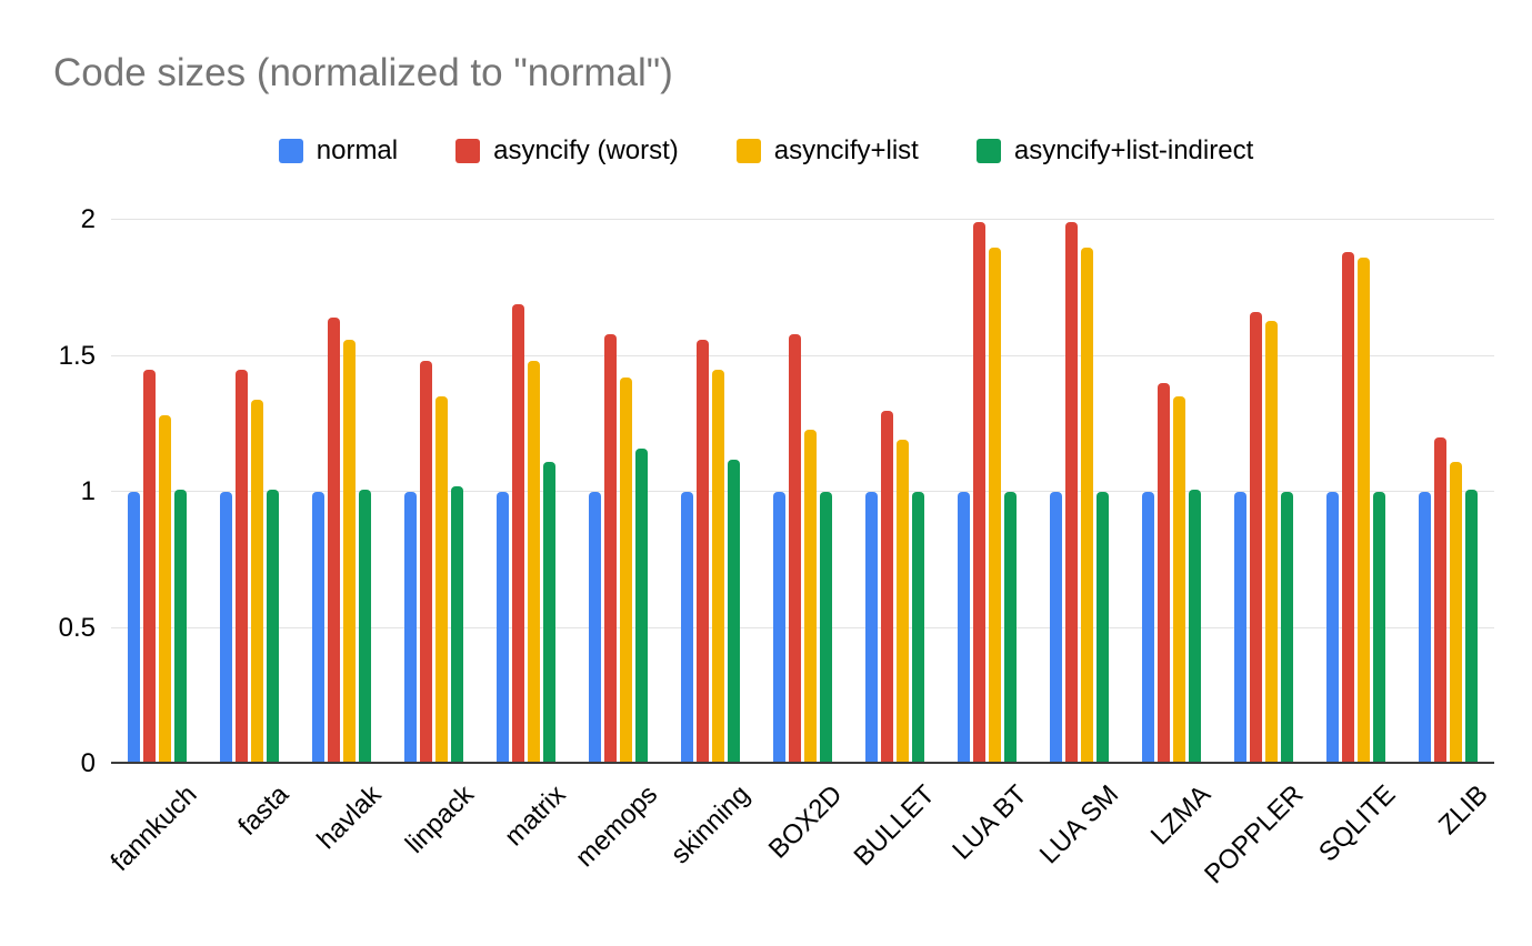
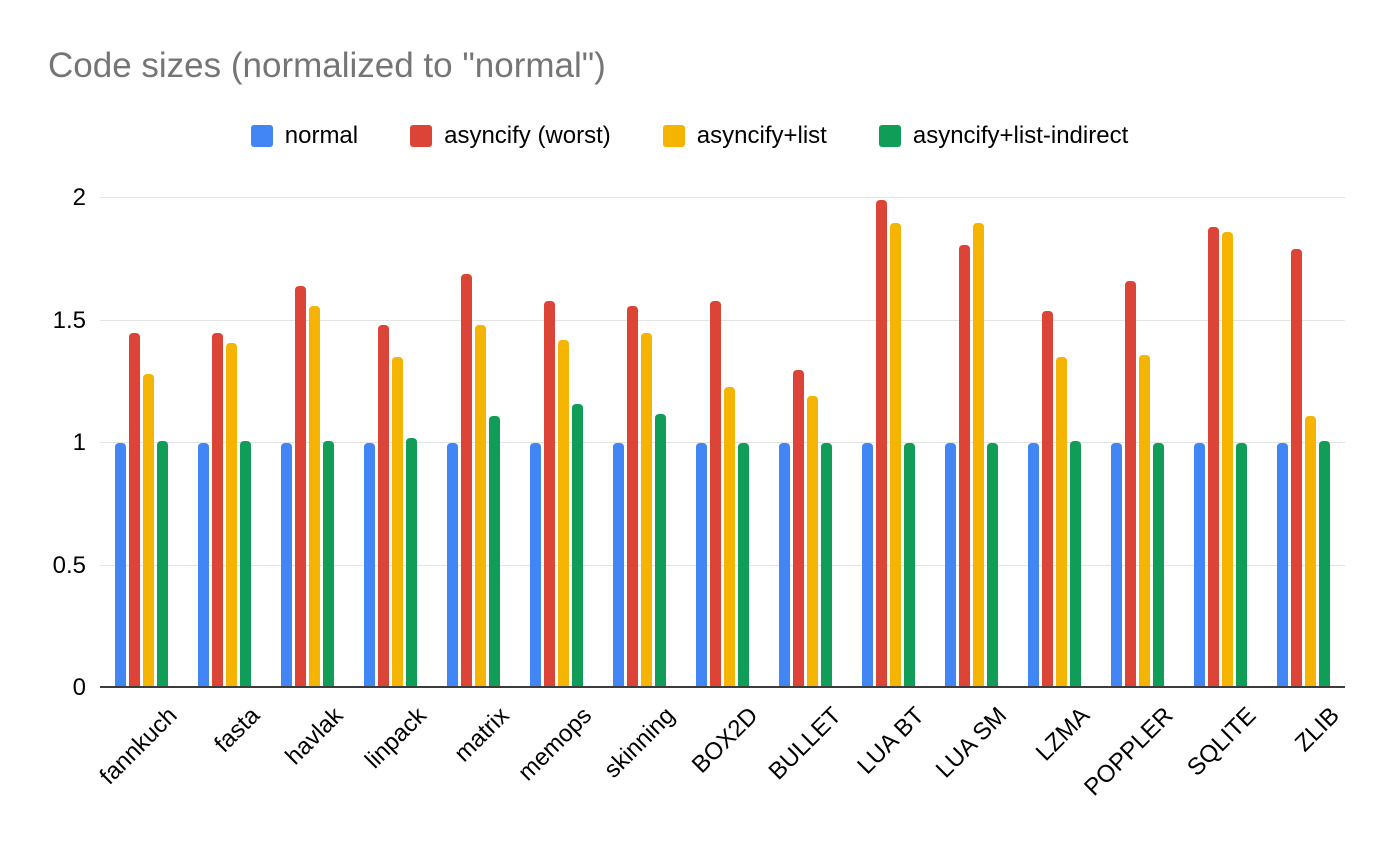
asyncify+list/fasta: 1.34 -> 1.41
asyncify (worst)/LUA SM: 1.99 -> 1.81
asyncify (worst)/LZMA: 1.40 -> 1.54
asyncify+list/POPPLER: 1.63 -> 1.36
asyncify (worst)/ZLIB: 1.20 -> 1.79
